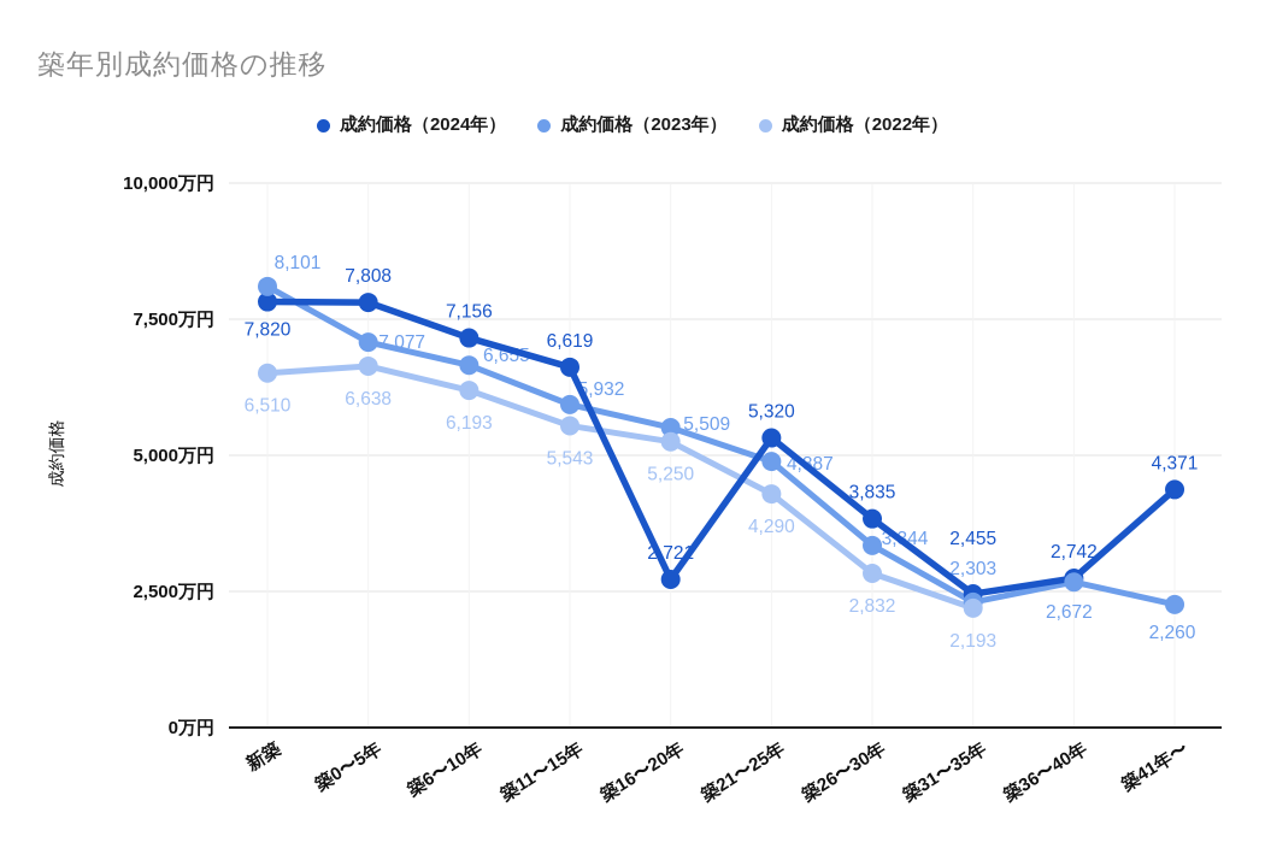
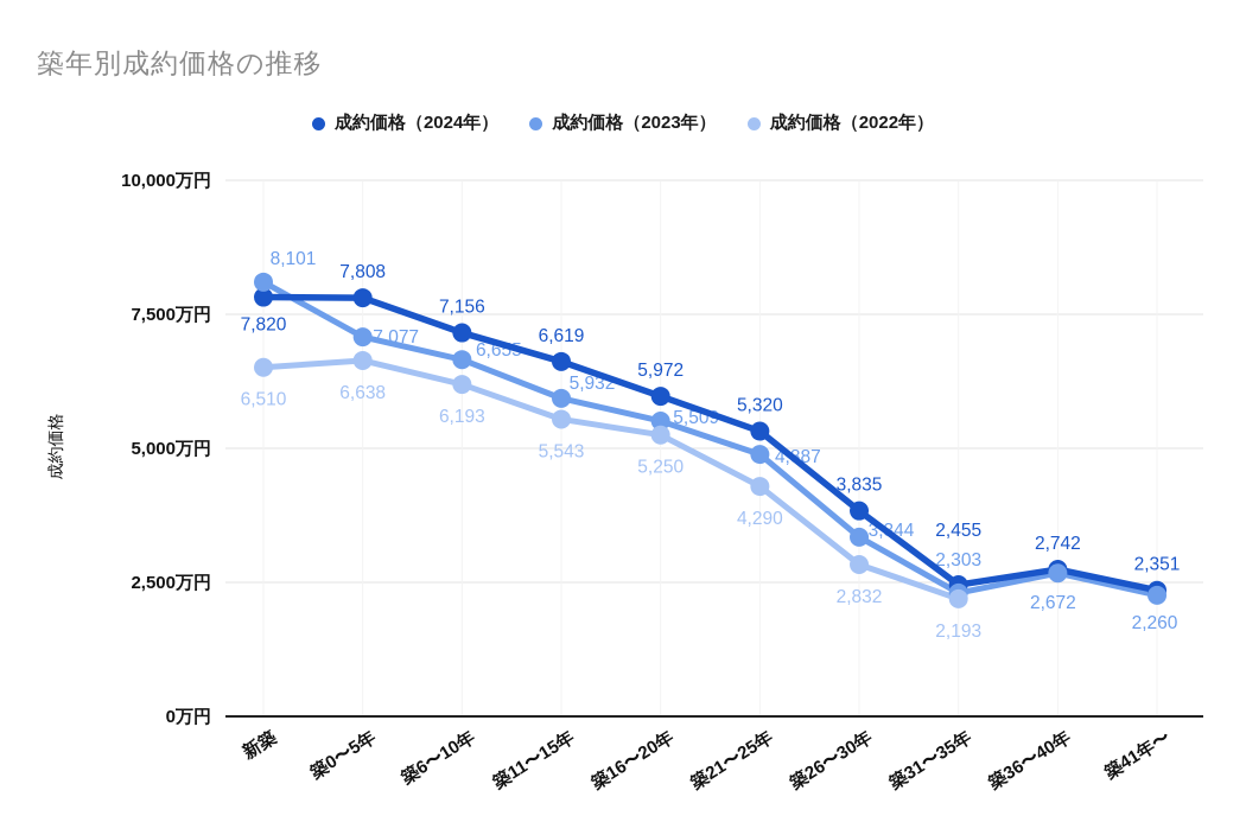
成約価格（2024年）/築16〜20年: 2,721 -> 5,972
成約価格（2024年）/築41年〜: 4,371 -> 2,351
